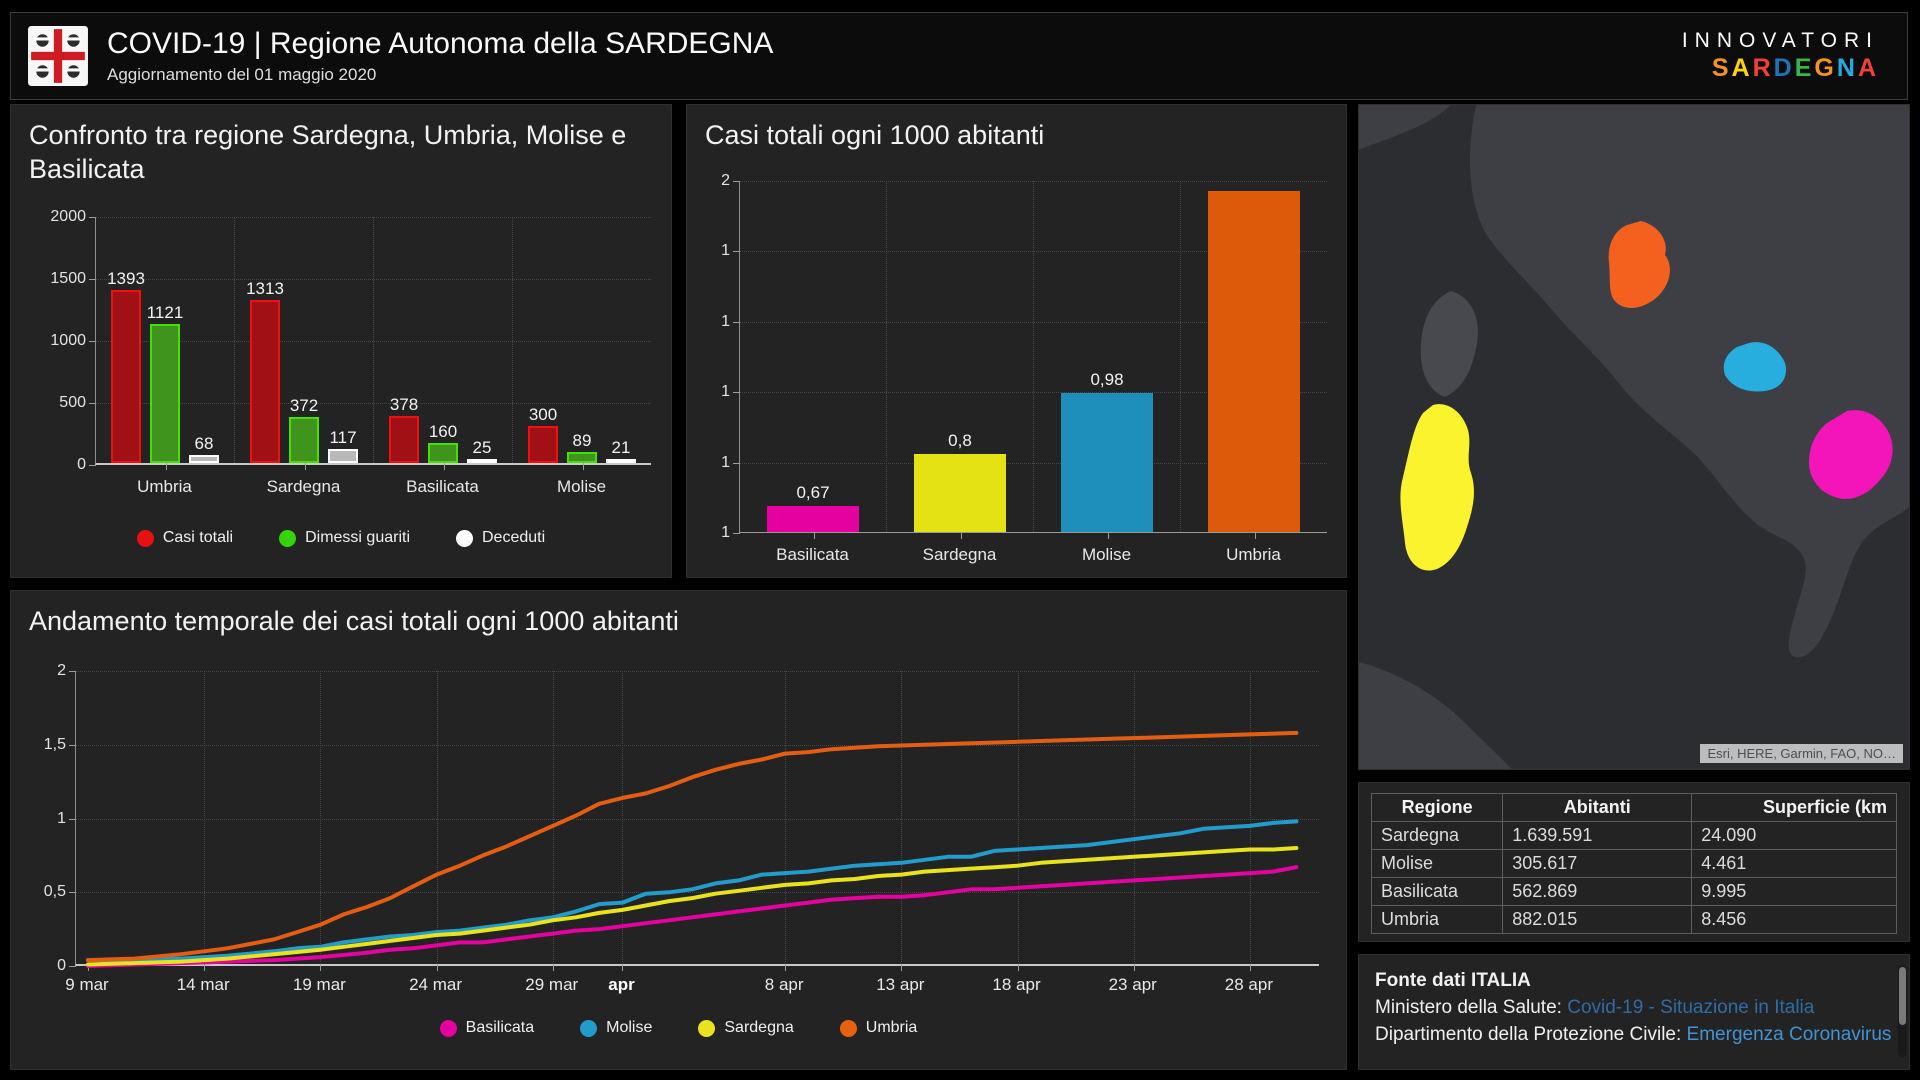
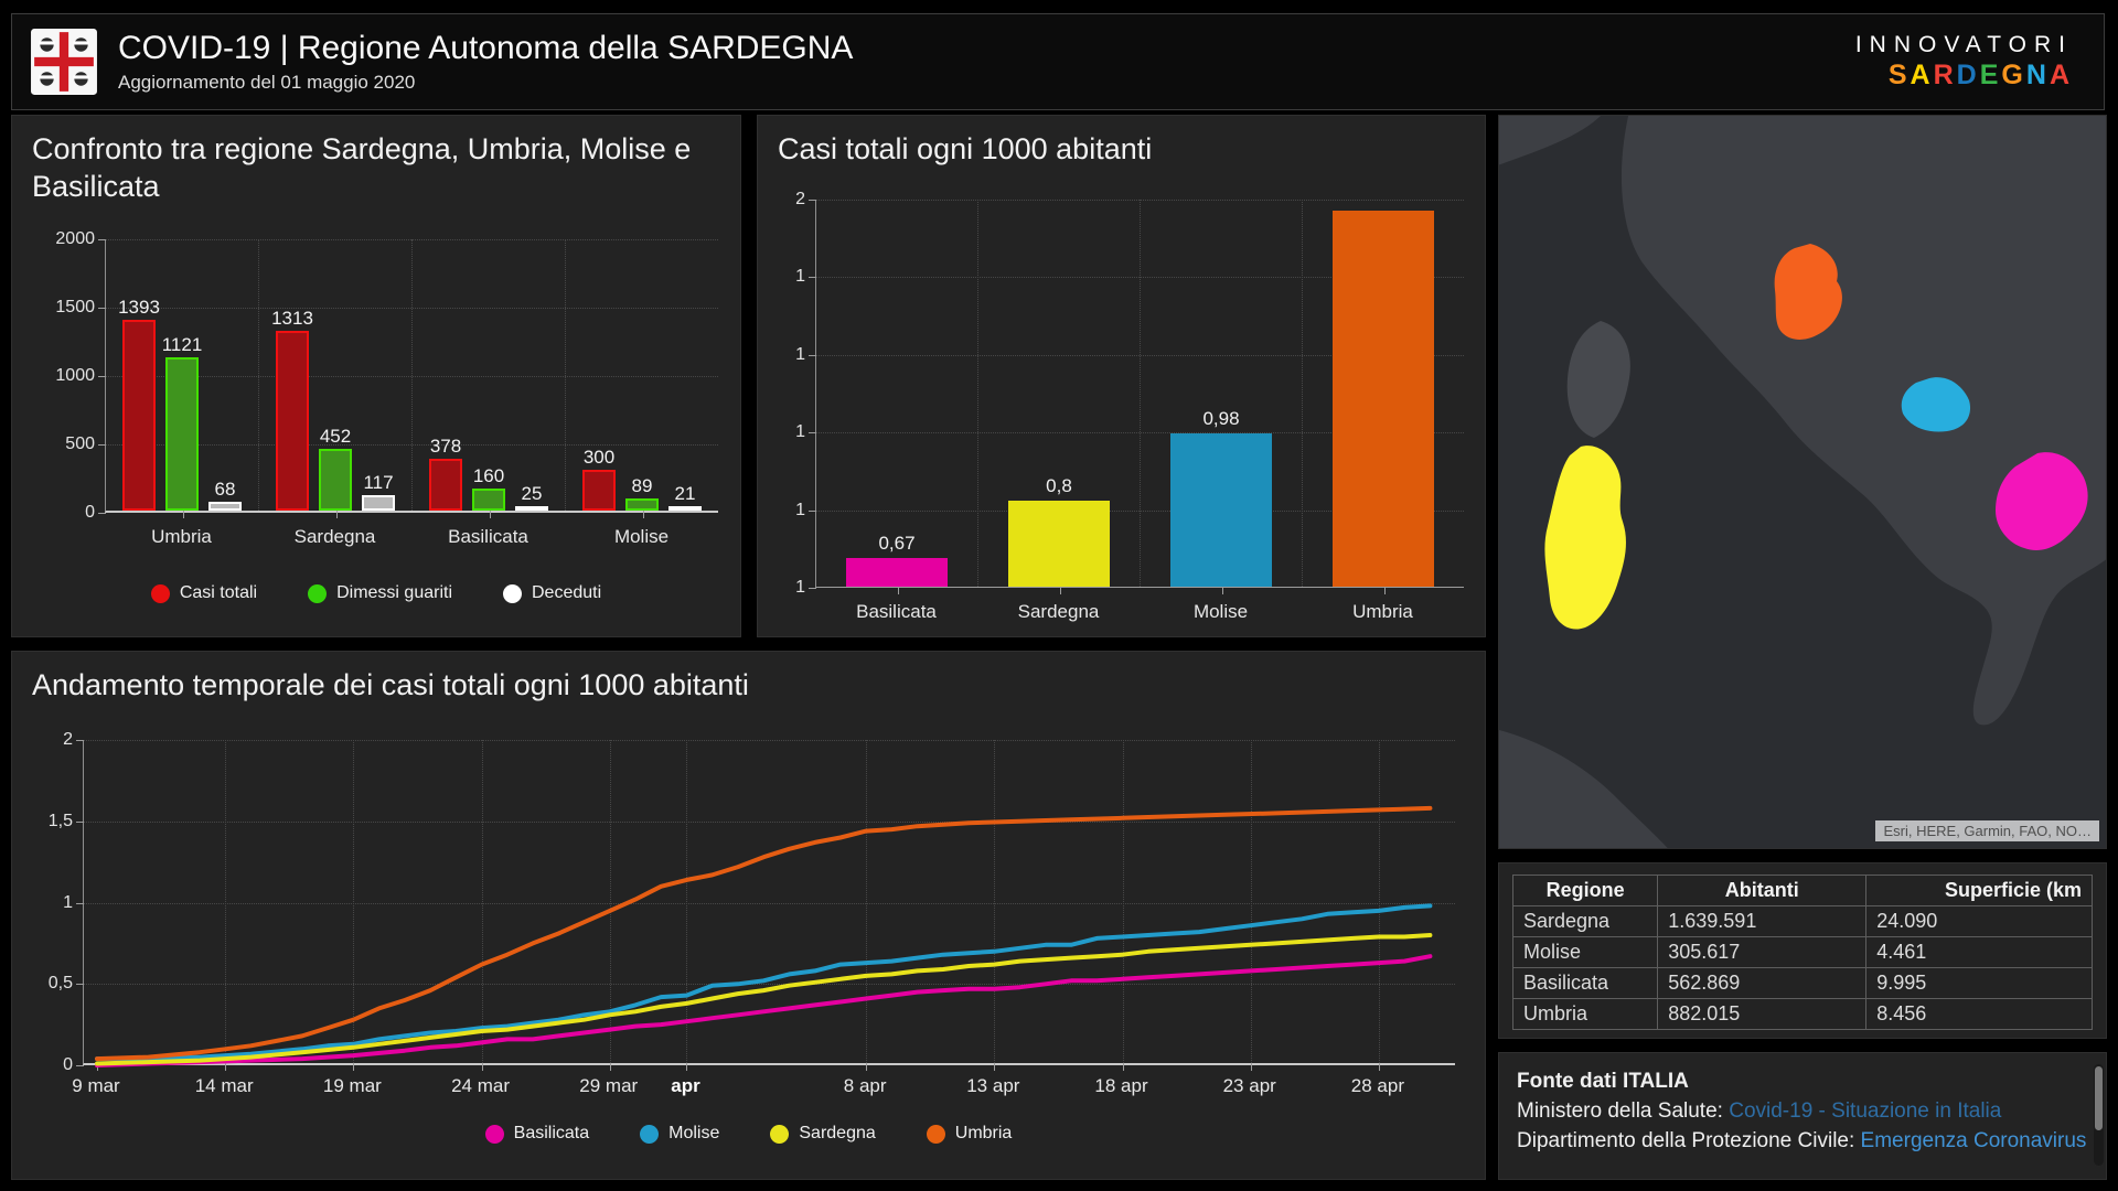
Confronto tra regione Sardegna, Umbria, Molise e Basilicata/Dimessi guariti/Sardegna: 372 -> 452
